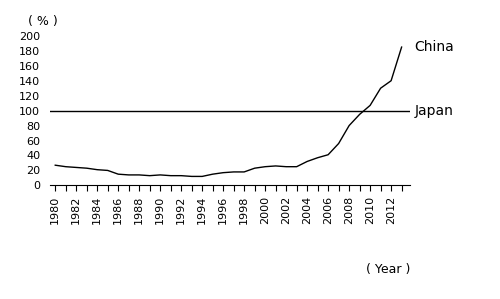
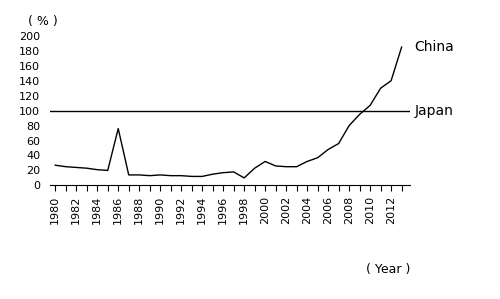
1986: 15 -> 76
1998: 18 -> 10
2000: 25 -> 32
2006: 41 -> 48
